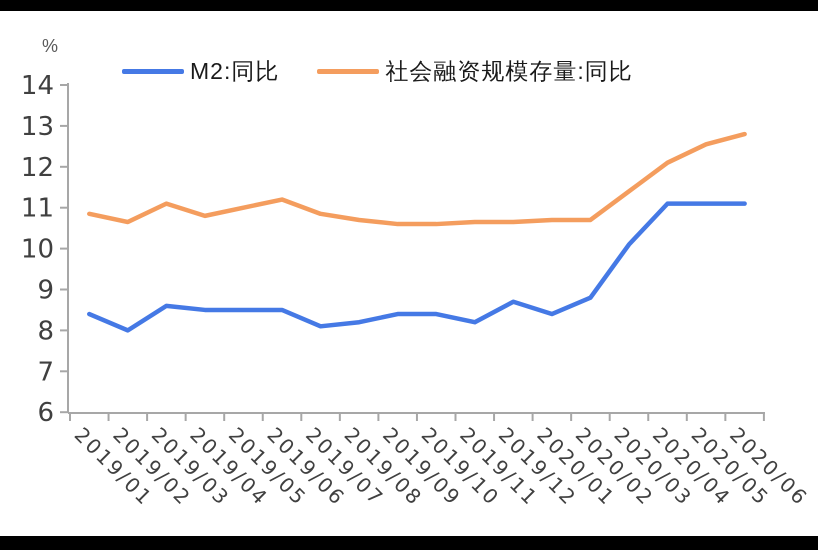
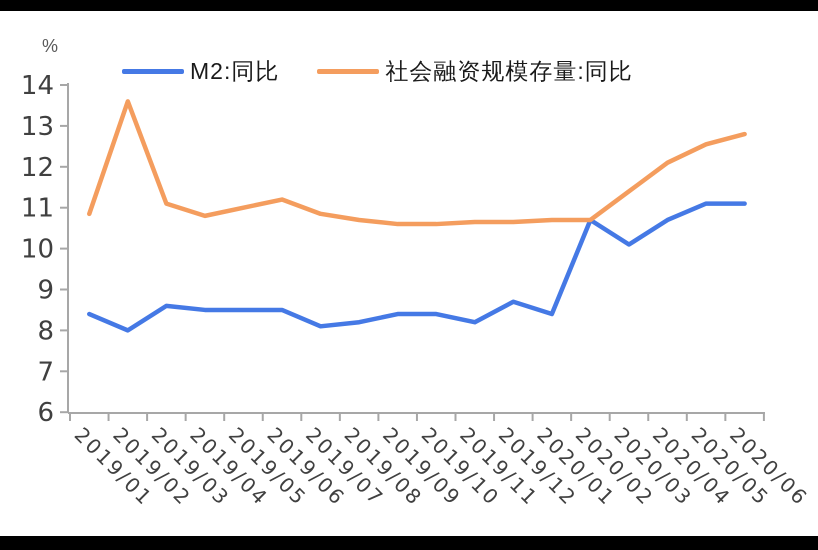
社会融资规模存量:同比/2019/02: 10.7 -> 13.6
M2:同比/2020/02: 8.8 -> 10.7
M2:同比/2020/04: 11.1 -> 10.7
